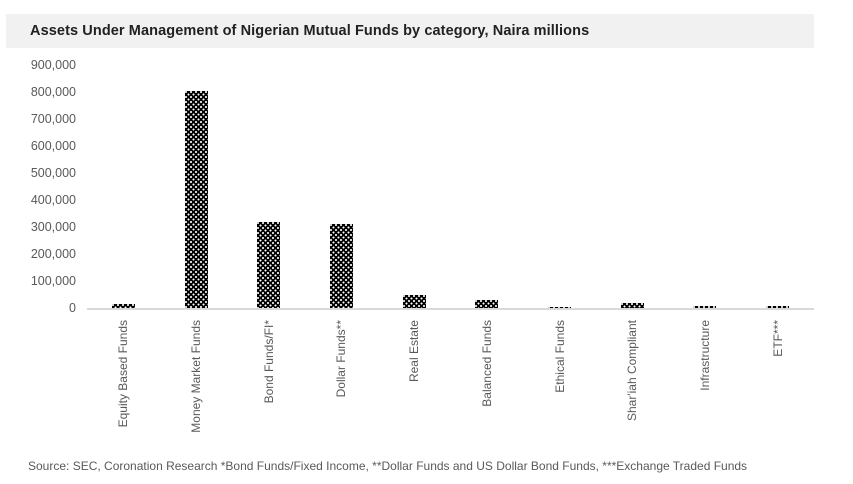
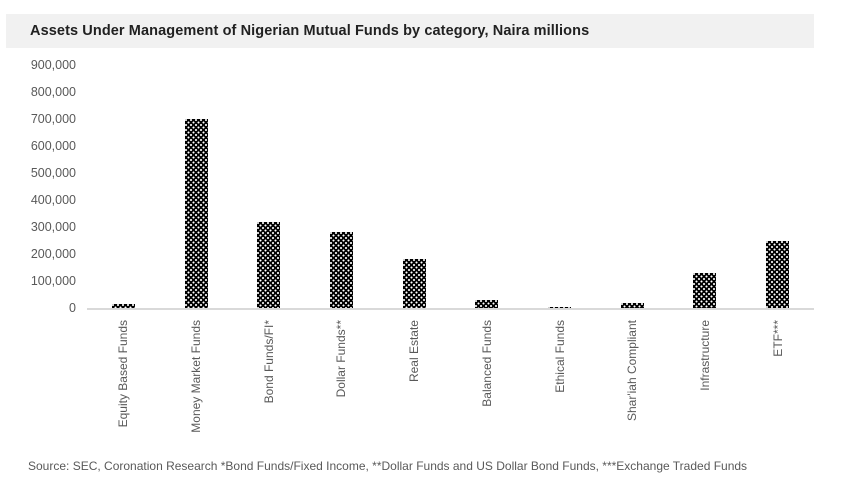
Money Market Funds: 800000 -> 700000
Dollar Funds**: 310000 -> 280000
Real Estate: 50000 -> 180000
Infrastructure: 10000 -> 130000
ETF***: 10000 -> 250000
